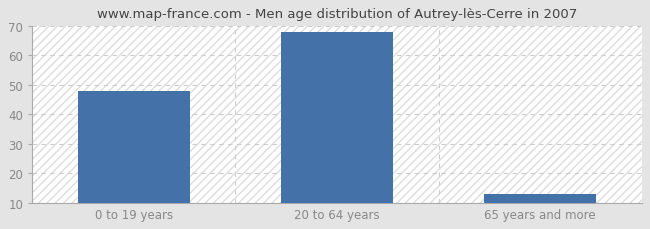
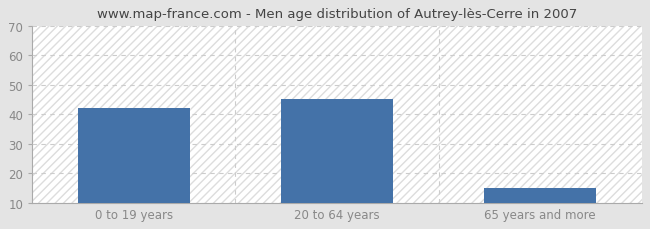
0 to 19 years: 48 -> 42
20 to 64 years: 68 -> 45
65 years and more: 13 -> 15
